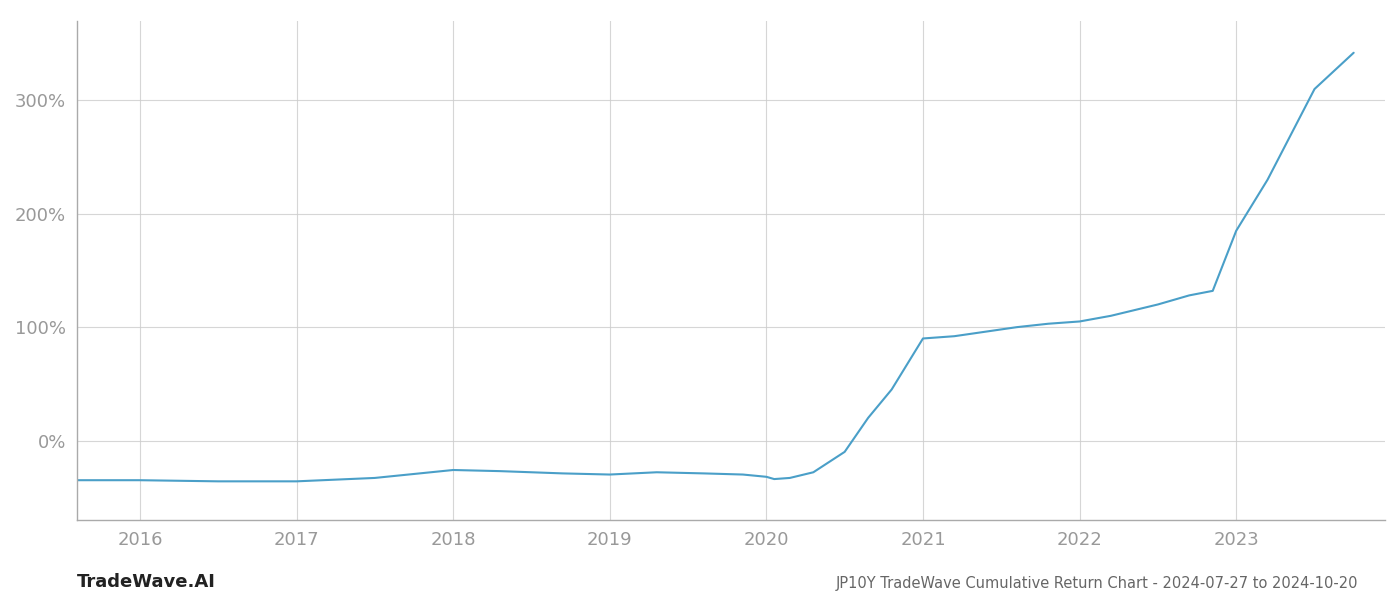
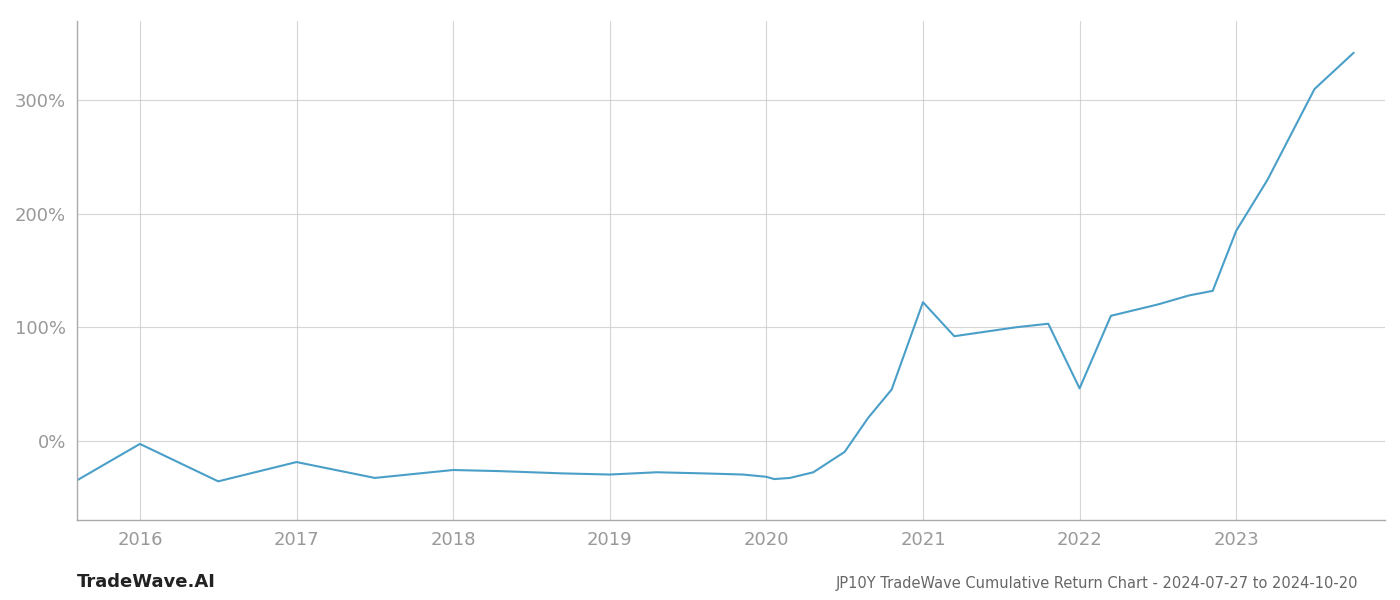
2016: -35% -> -3%
2017: -36% -> -19%
2021: 90% -> 122%
2022: 105% -> 46%
